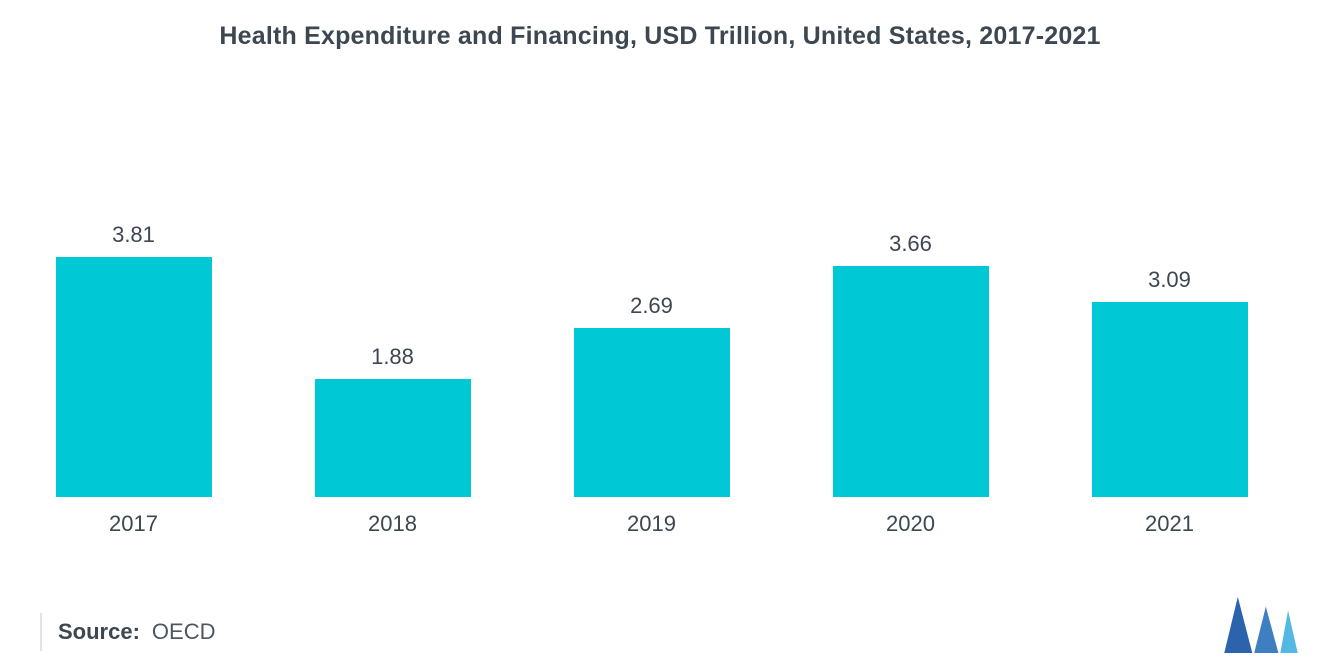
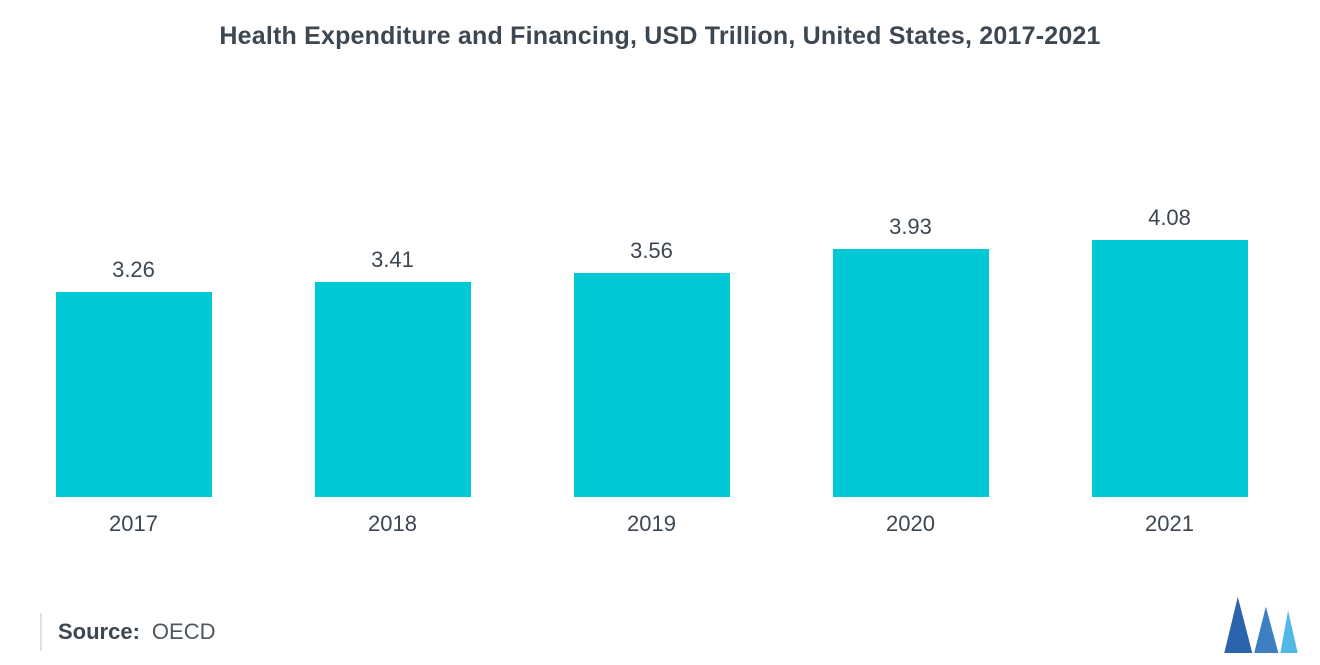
2017: 3.81 -> 3.26
2018: 1.88 -> 3.41
2019: 2.69 -> 3.56
2020: 3.66 -> 3.93
2021: 3.09 -> 4.08
